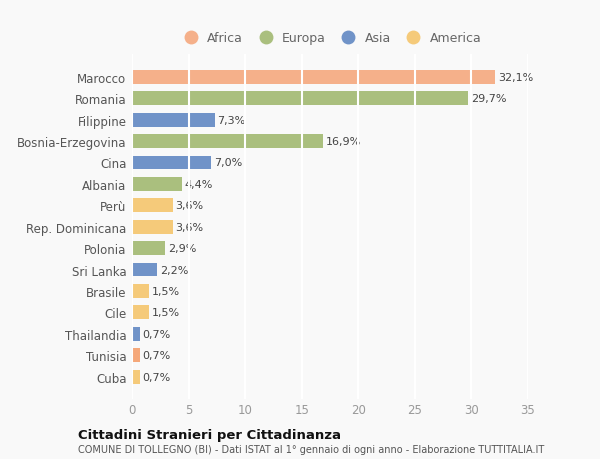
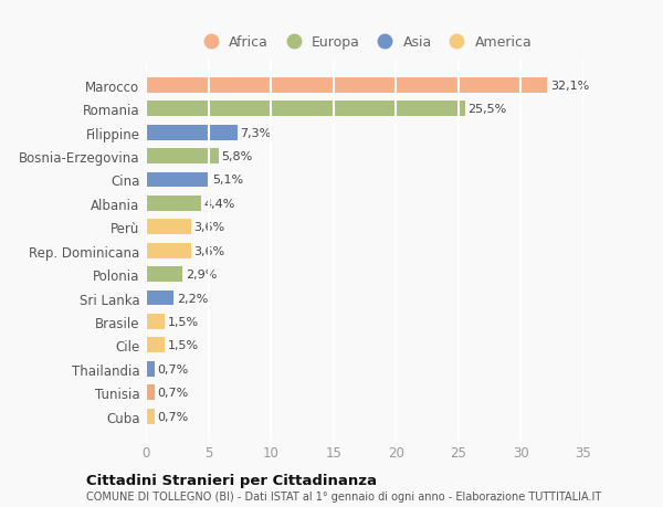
Romania: 29,7% -> 25,5%
Bosnia-Erzegovina: 16,9% -> 5,8%
Cina: 7,0% -> 5,1%
